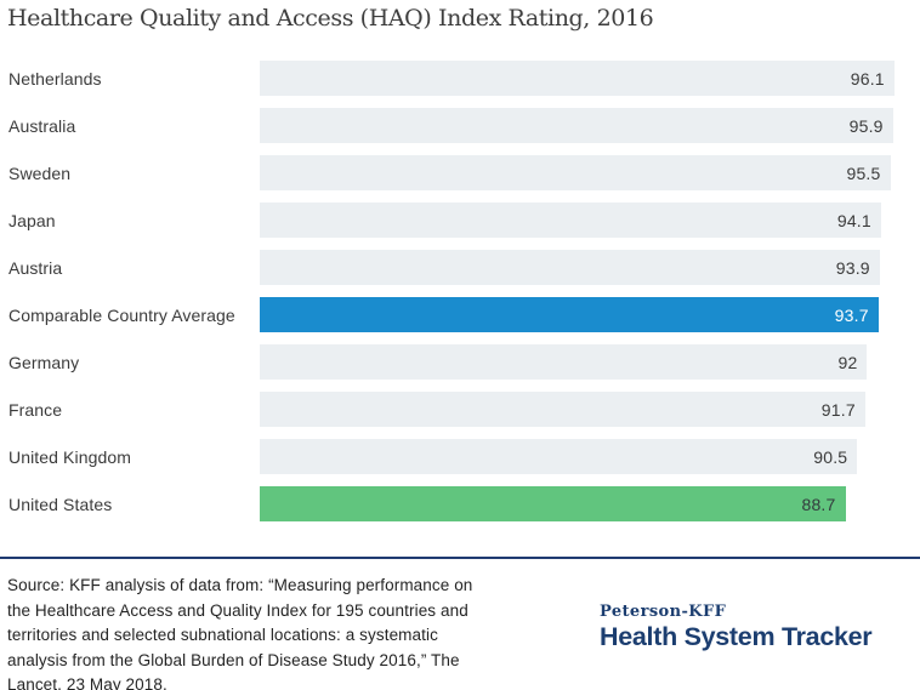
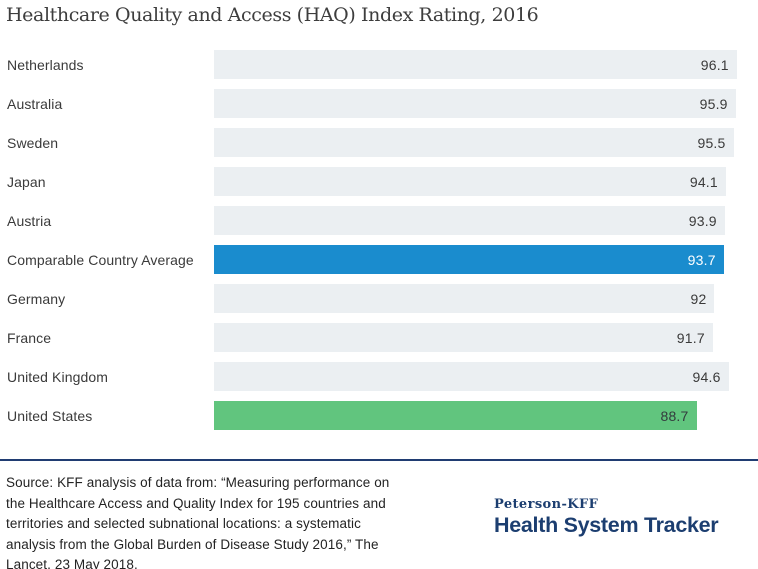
United Kingdom: 90.5 -> 94.6
